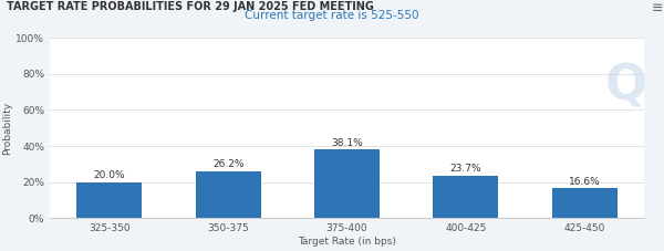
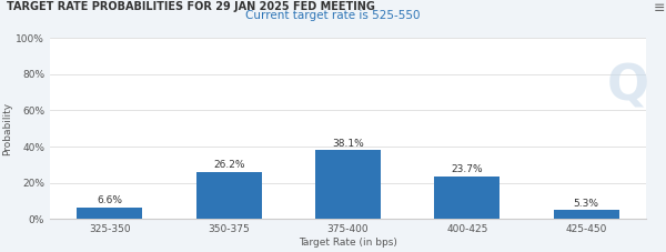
325-350: 20.0% -> 6.6%
425-450: 16.6% -> 5.3%
